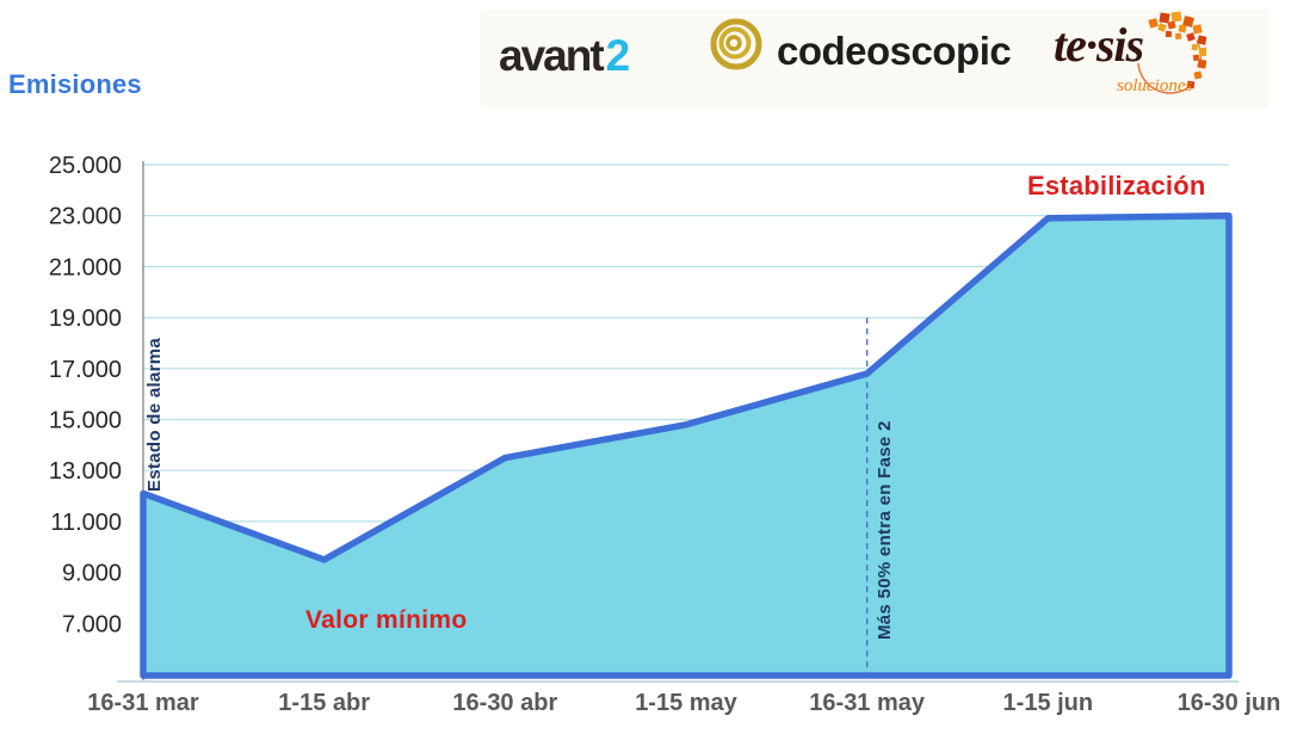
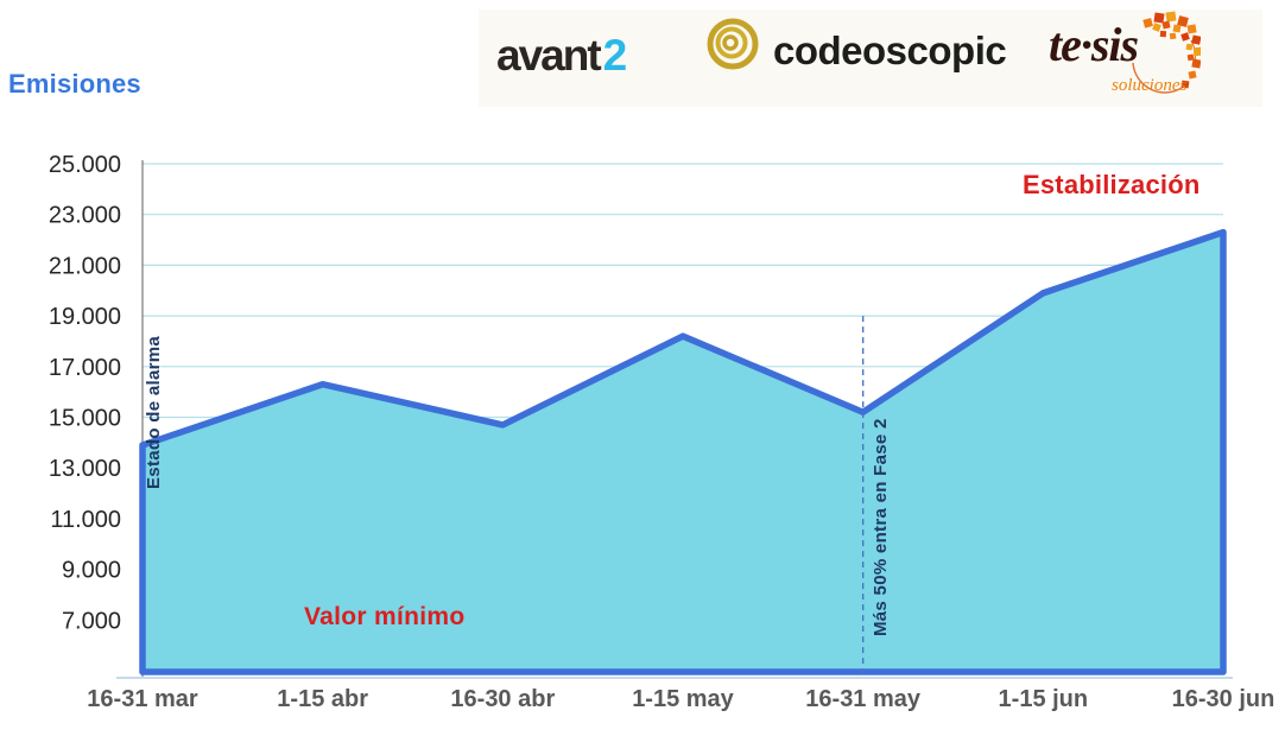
16-31 mar: 12100 -> 13900
1-15 abr: 9500 -> 16300
16-30 abr: 13500 -> 14700
1-15 may: 14800 -> 18200
16-31 may: 16800 -> 15200
1-15 jun: 22900 -> 19900
16-30 jun: 23000 -> 22300
